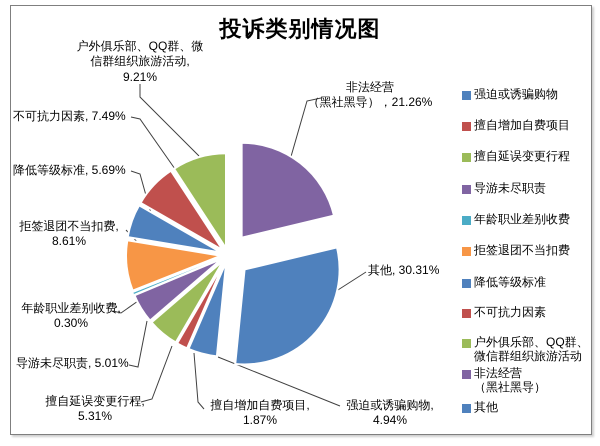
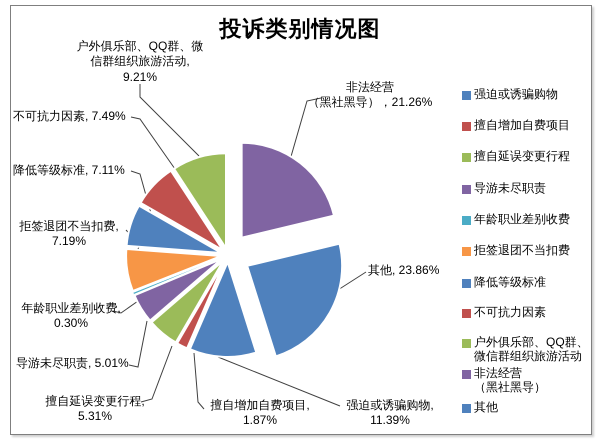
其他: 30.31% -> 23.86%
强迫或诱骗购物: 4.94% -> 11.39%
拒签退团不当扣费: 8.61% -> 7.19%
降低等级标准: 5.69% -> 7.11%
